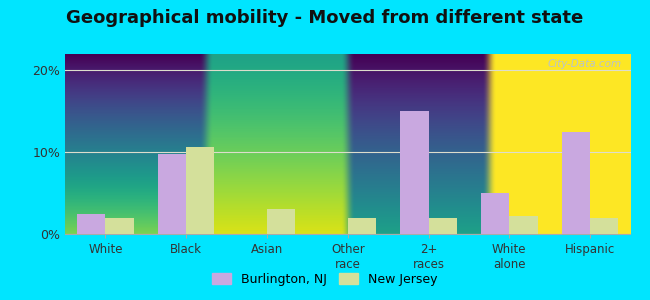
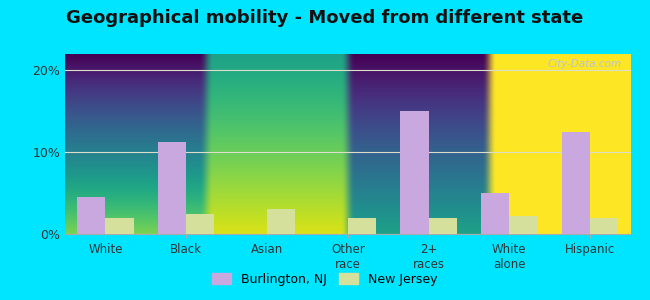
Burlington, NJ/White: 2.4% -> 4.5%
Burlington, NJ/Black: 9.8% -> 11.2%
New Jersey/Black: 10.6% -> 2.5%
